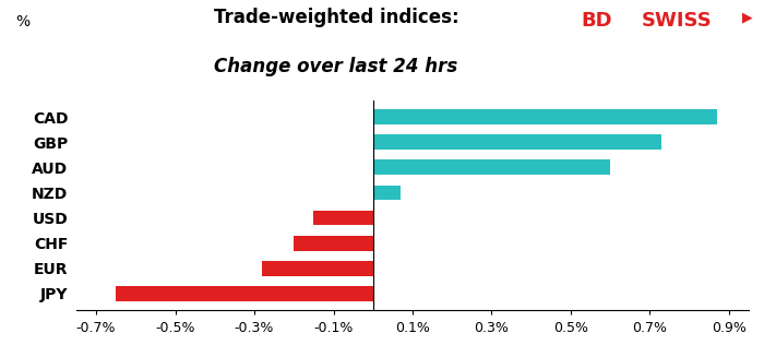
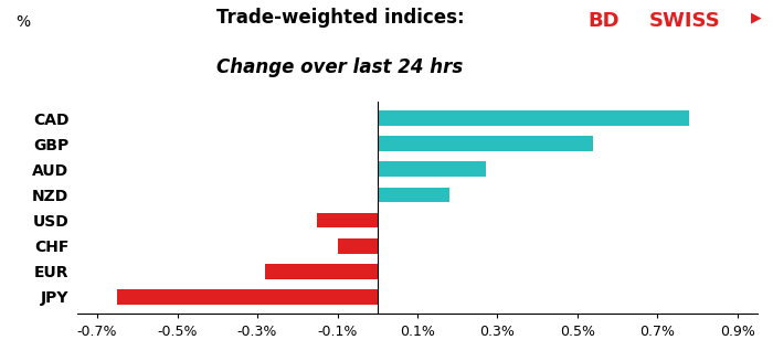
CAD: 0.87% -> 0.78%
GBP: 0.73% -> 0.54%
AUD: 0.60% -> 0.27%
NZD: 0.07% -> 0.18%
CHF: -0.20% -> -0.10%
